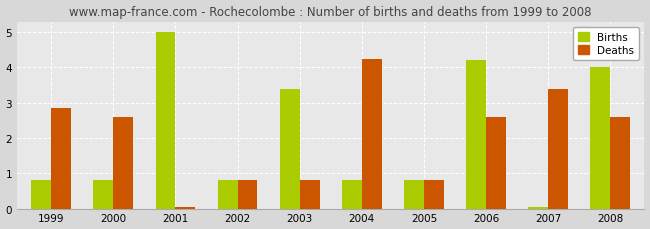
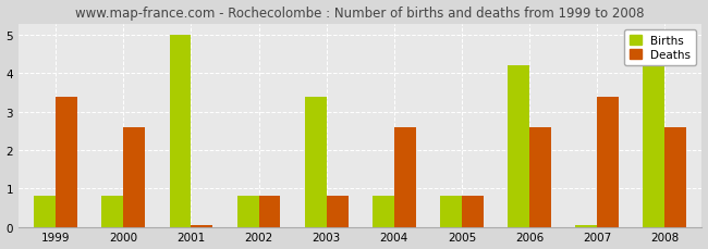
Deaths/1999: 2.85 -> 3.40
Deaths/2004: 4.25 -> 2.60
Births/2008: 4.00 -> 4.20
